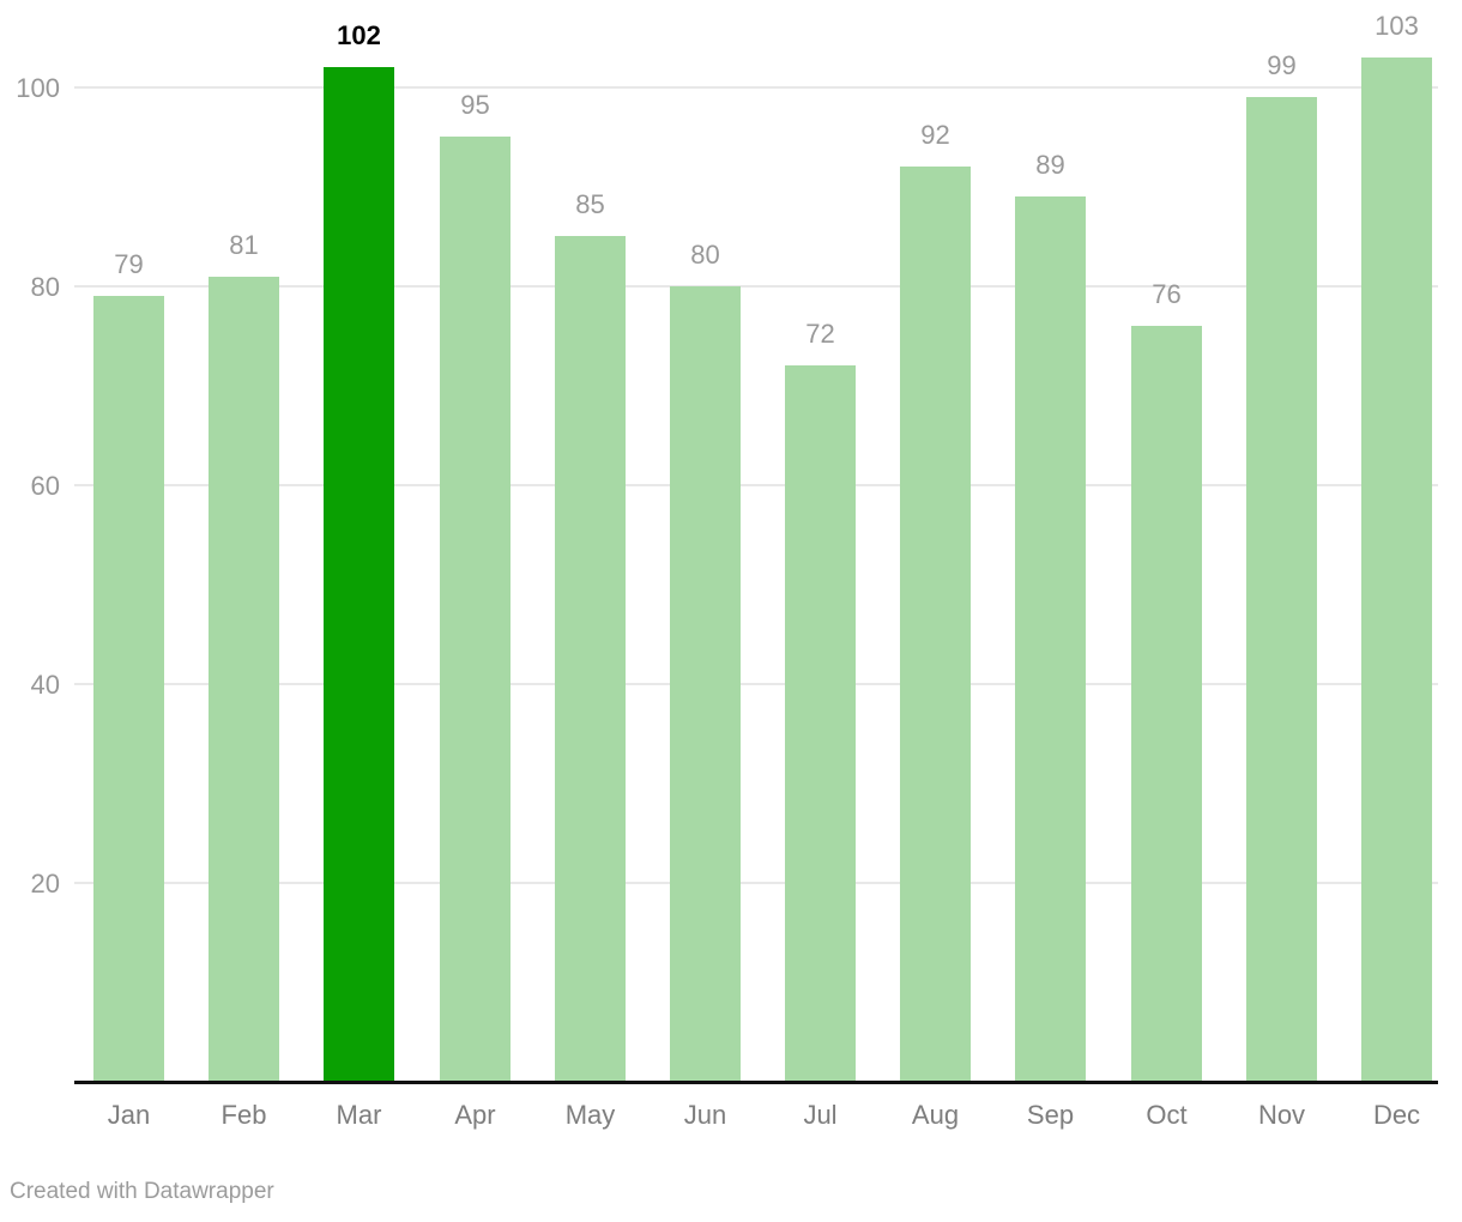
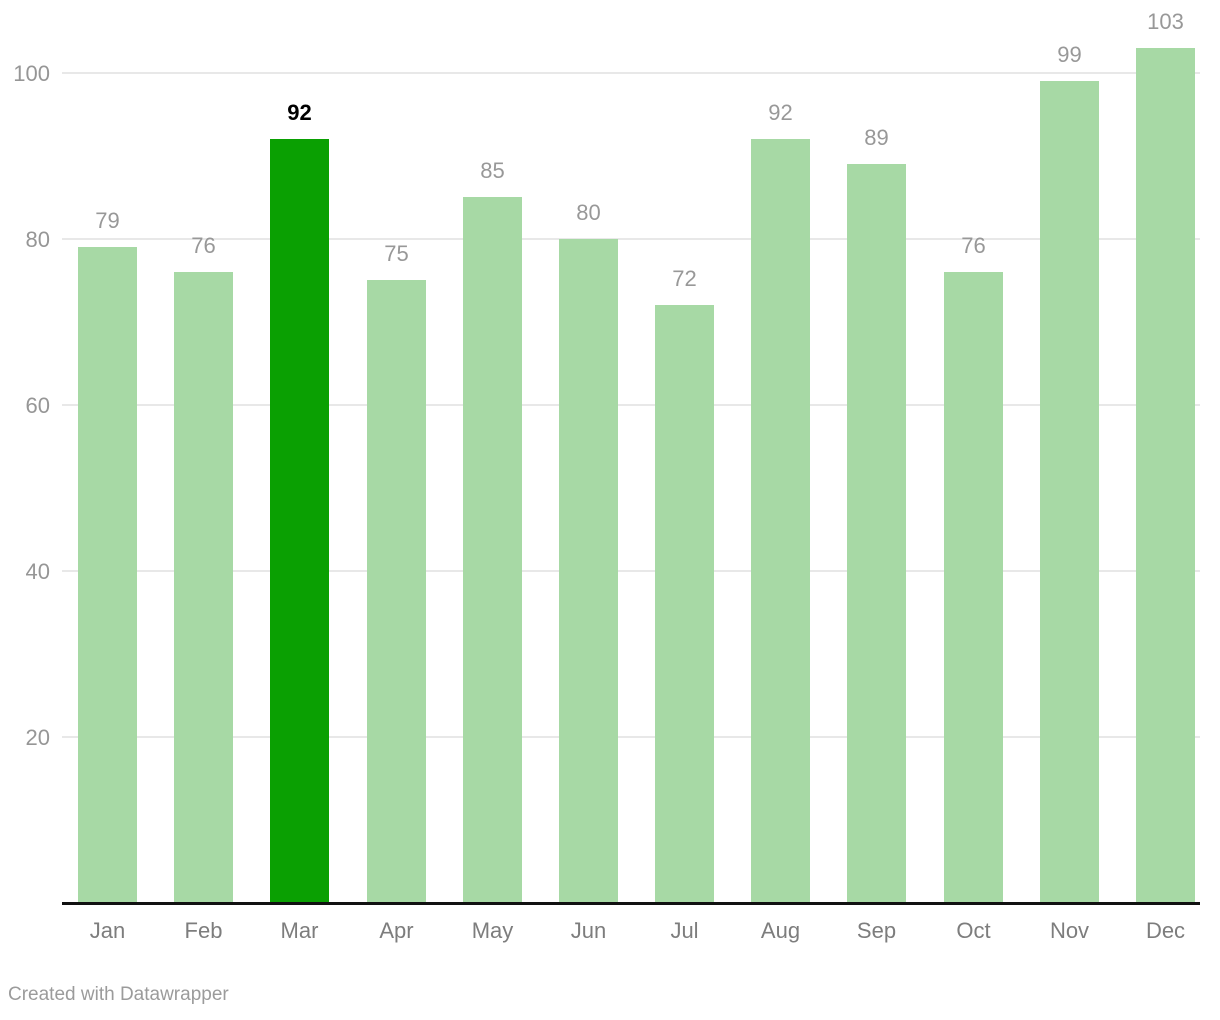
Feb: 81 -> 76
Mar: 102 -> 92
Apr: 95 -> 75
